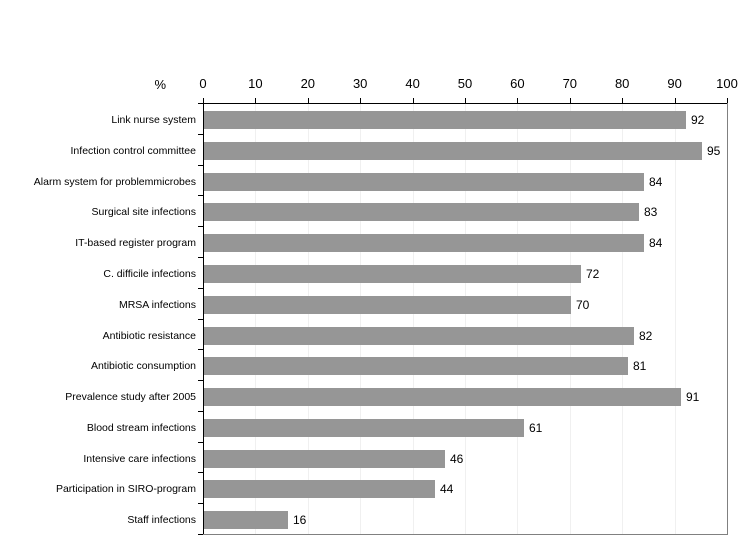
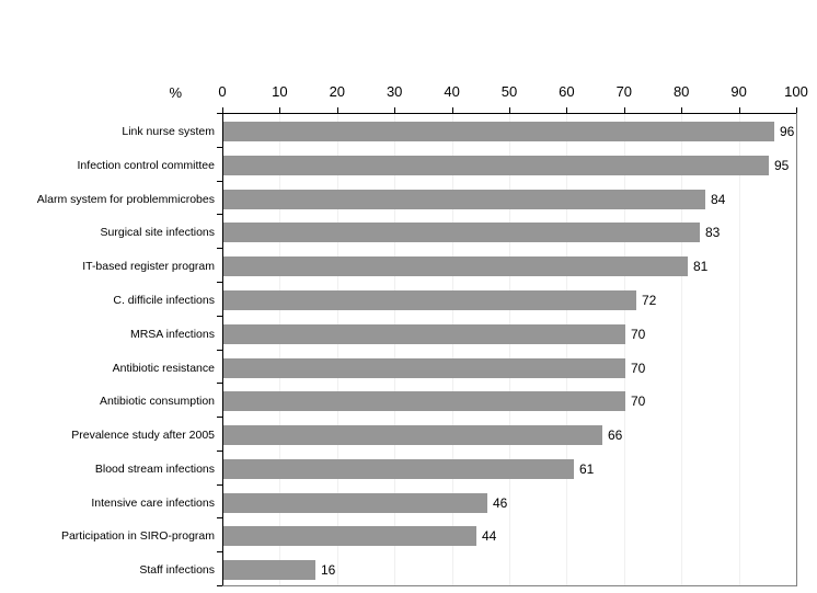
Link nurse system: 92 -> 96
IT-based register program: 84 -> 81
Antibiotic resistance: 82 -> 70
Antibiotic consumption: 81 -> 70
Prevalence study after 2005: 91 -> 66
